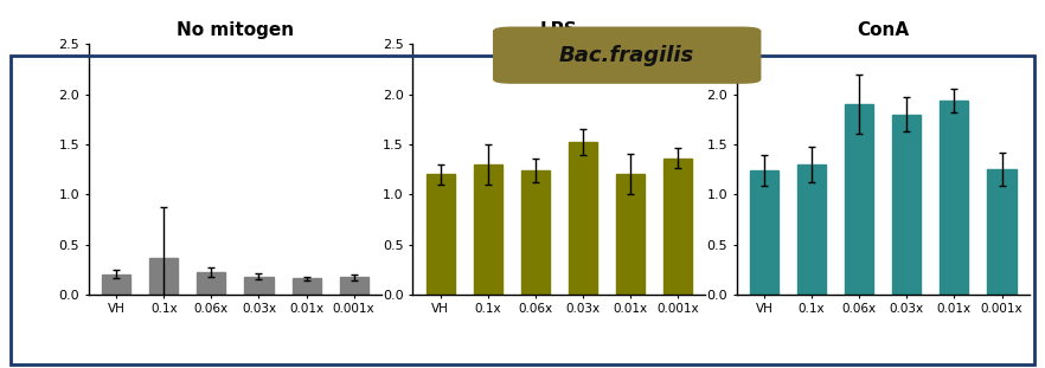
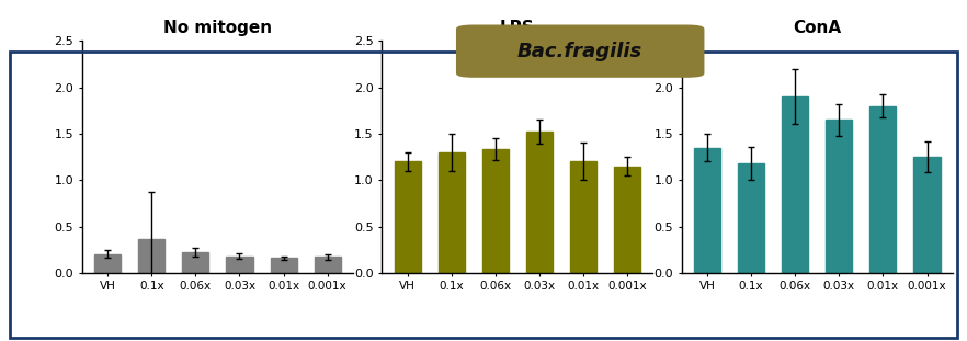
LPS/0.06x: 1.24 -> 1.33
LPS/0.001x: 1.36 -> 1.15
ConA/VH: 1.24 -> 1.35
ConA/0.1x: 1.30 -> 1.18
ConA/0.03x: 1.80 -> 1.65
ConA/0.01x: 1.94 -> 1.80
